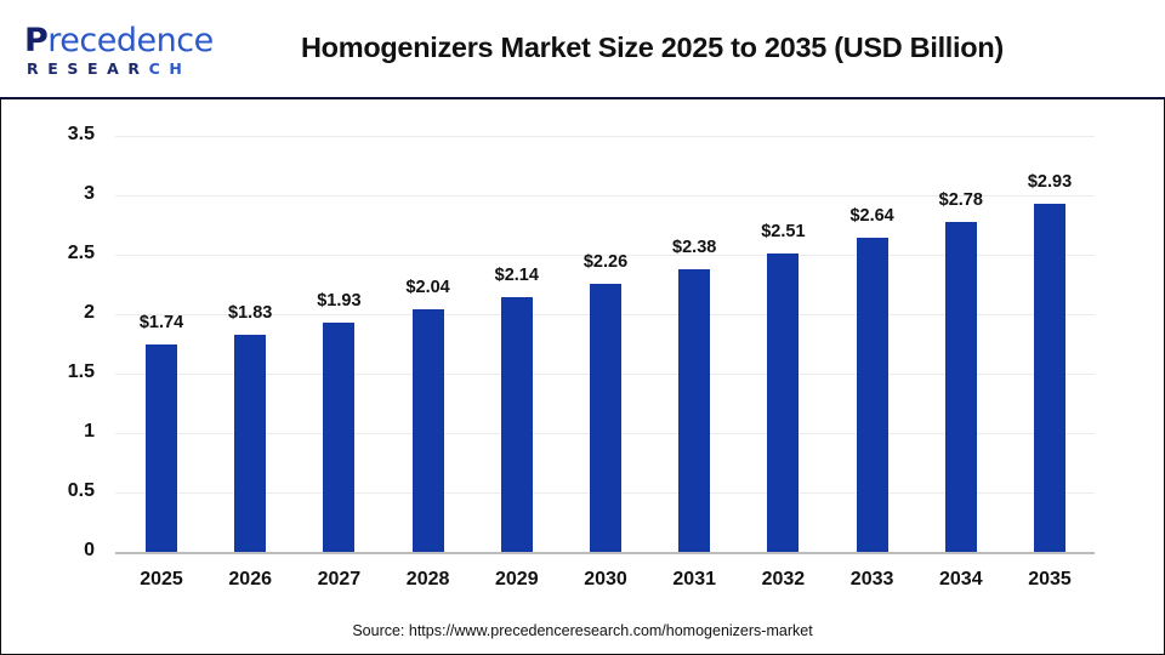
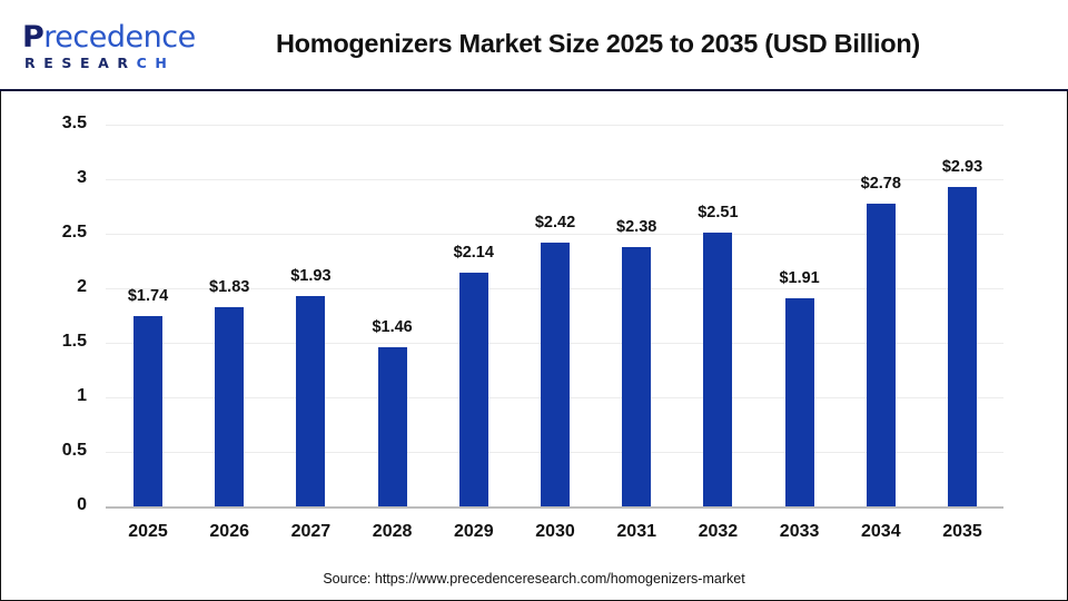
2028: $2.04 -> $1.46
2030: $2.26 -> $2.42
2033: $2.64 -> $1.91
